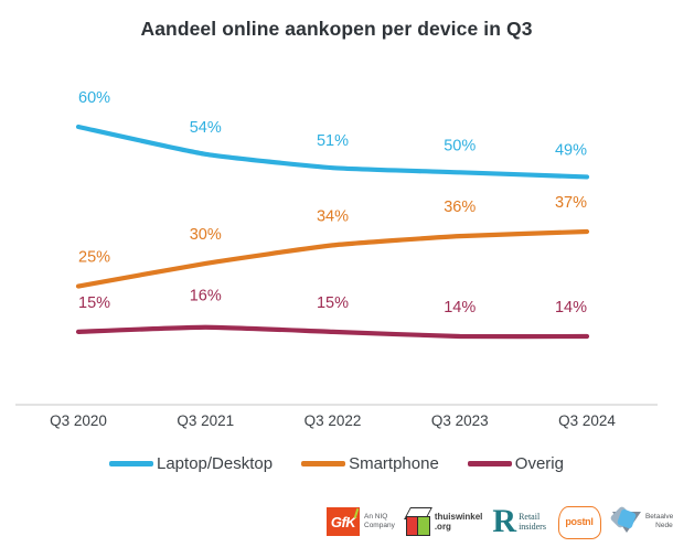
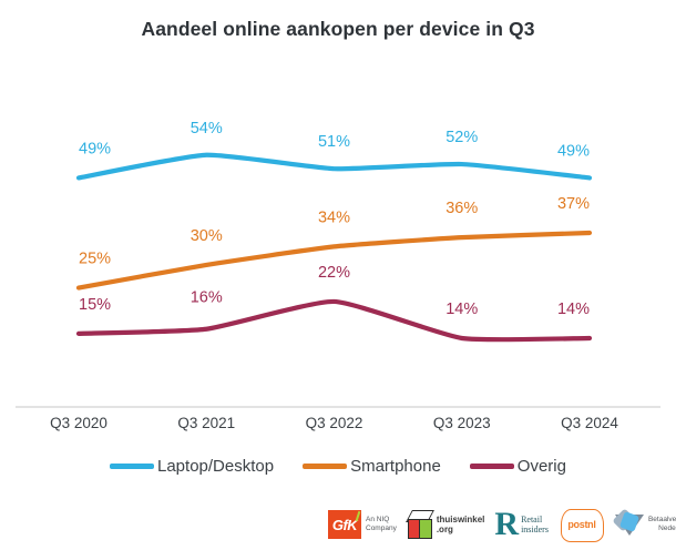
Laptop/Desktop/Q3 2020: 60% -> 49%
Overig/Q3 2022: 15% -> 22%
Laptop/Desktop/Q3 2023: 50% -> 52%
